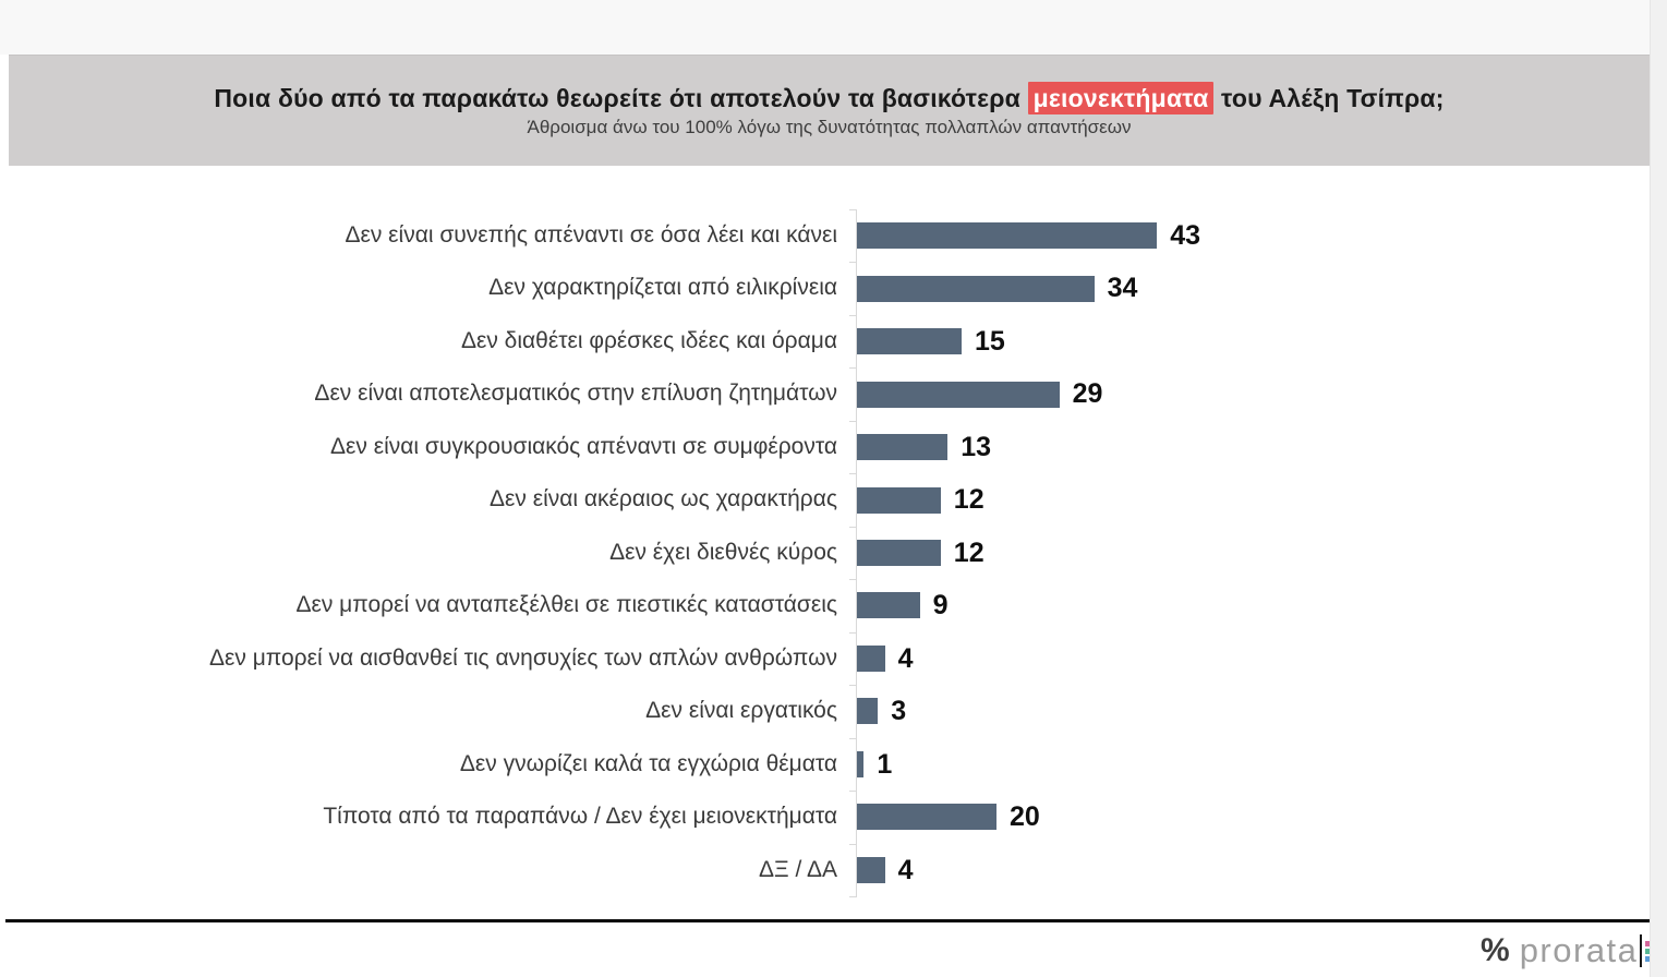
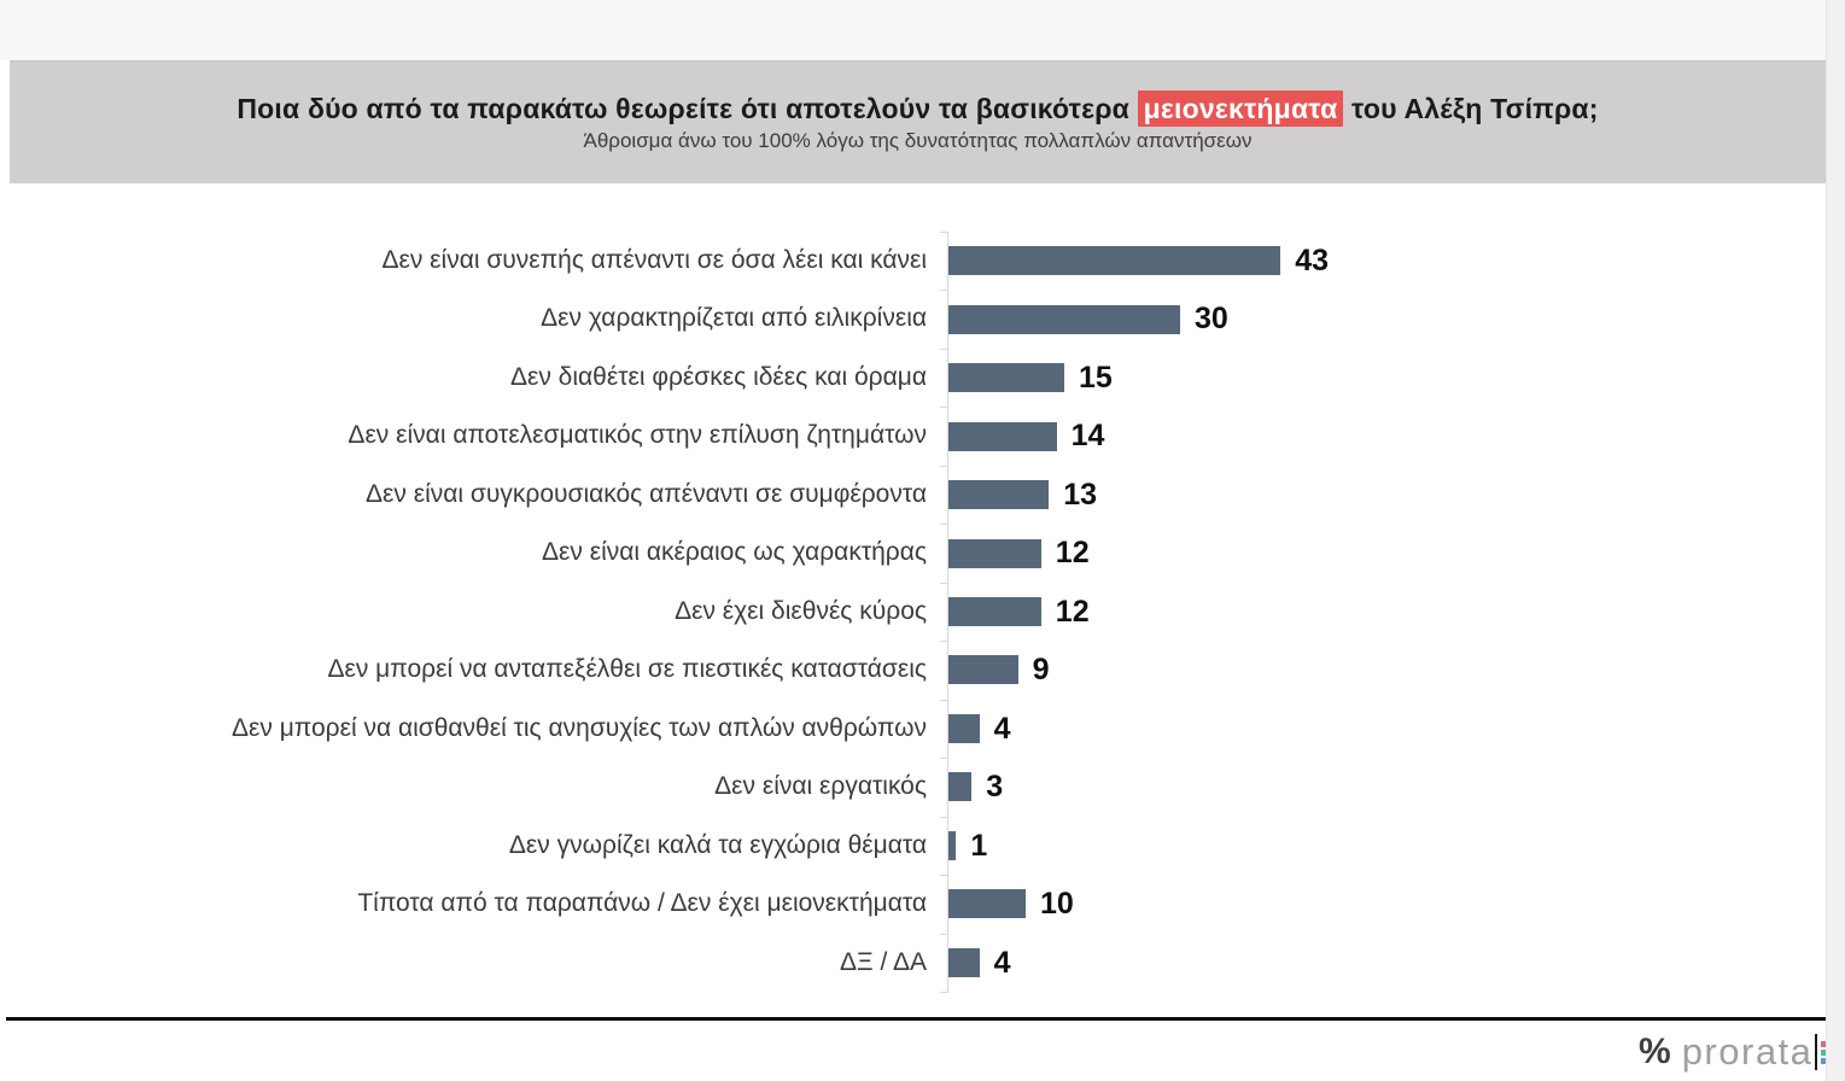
Δεν χαρακτηρίζεται από ειλικρίνεια: 34 -> 30
Δεν είναι αποτελεσματικός στην επίλυση ζητημάτων: 29 -> 14
Τίποτα από τα παραπάνω / Δεν έχει μειονεκτήματα: 20 -> 10
